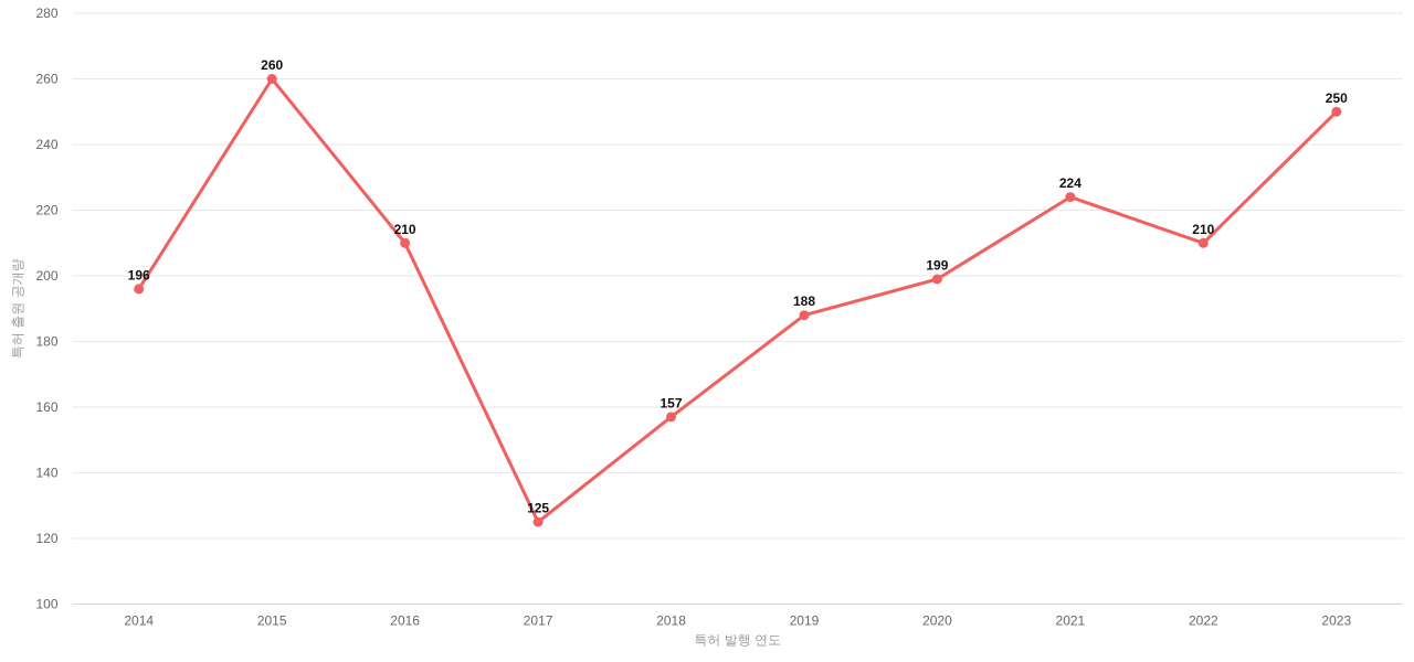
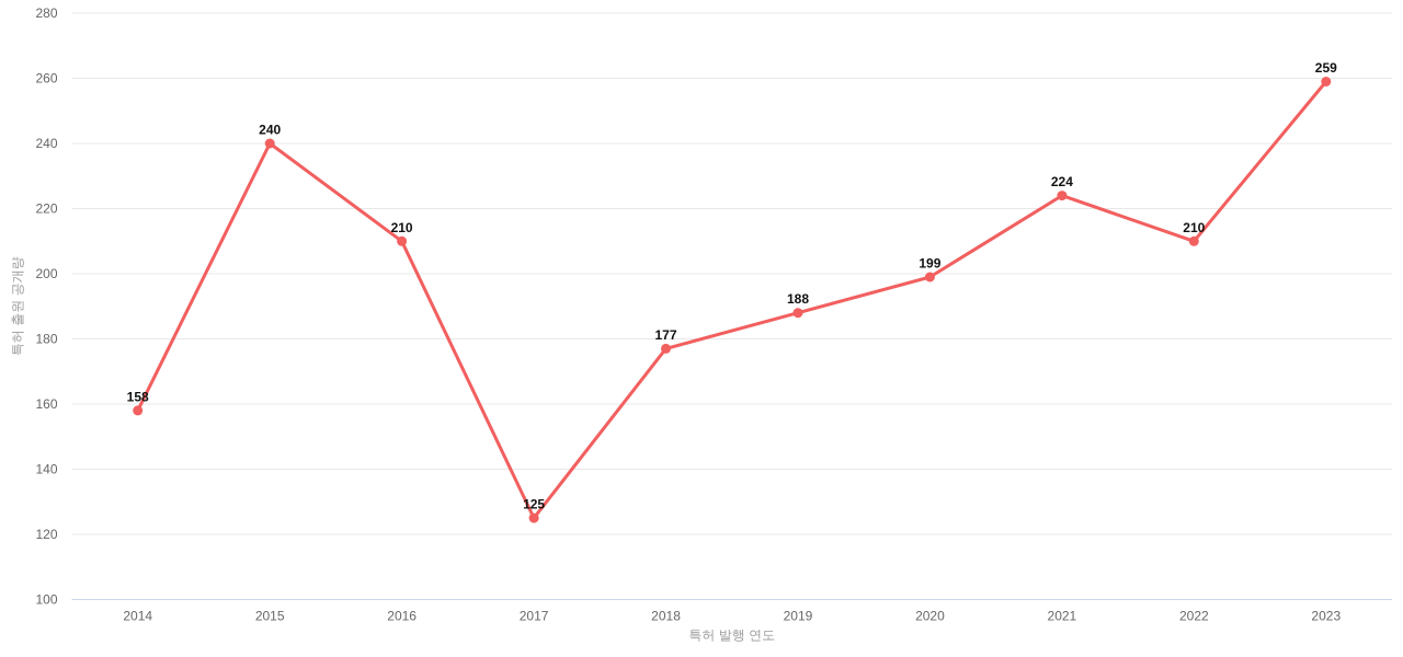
2014: 196 -> 158
2015: 260 -> 240
2018: 157 -> 177
2023: 250 -> 259
